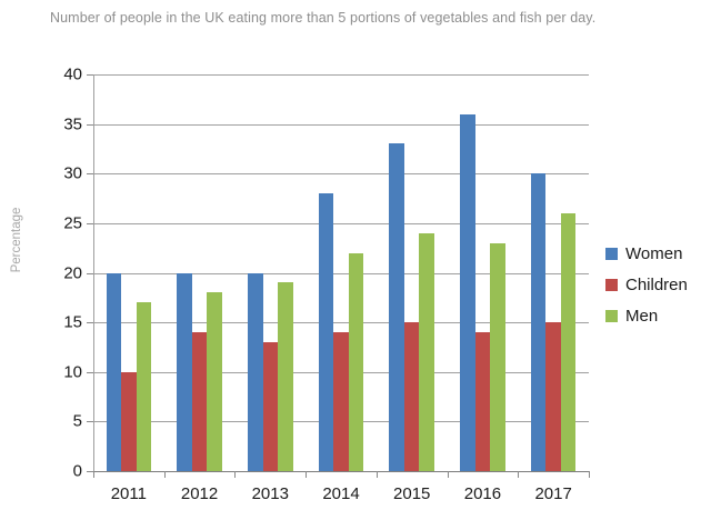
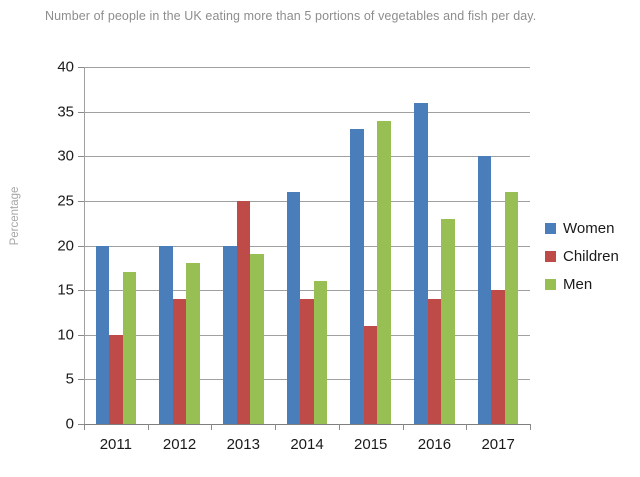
Children/2013: 13 -> 25
Women/2014: 28 -> 26
Men/2014: 22 -> 16
Children/2015: 15 -> 11
Men/2015: 24 -> 34
